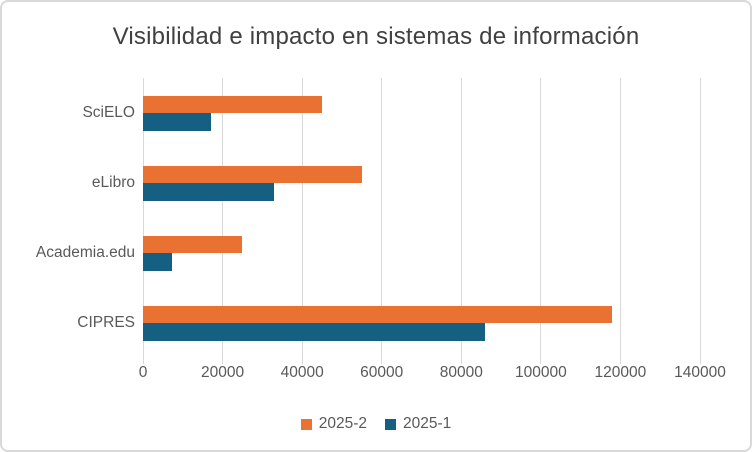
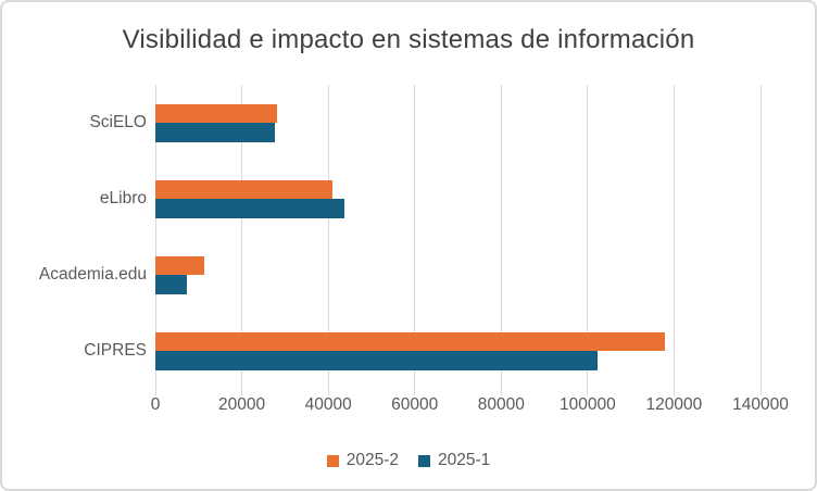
2025-2/SciELO: 45000 -> 28000
2025-1/SciELO: 17000 -> 28000
2025-2/eLibro: 55000 -> 41000
2025-1/eLibro: 33000 -> 44000
2025-2/Academia.edu: 25000 -> 11000
2025-1/CIPRES: 86000 -> 102000
